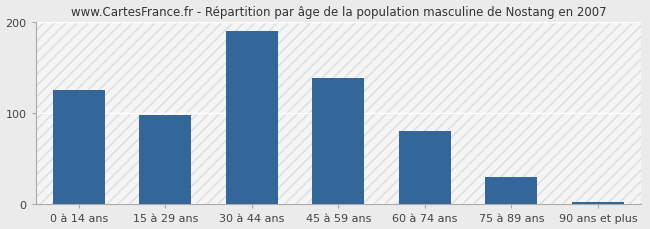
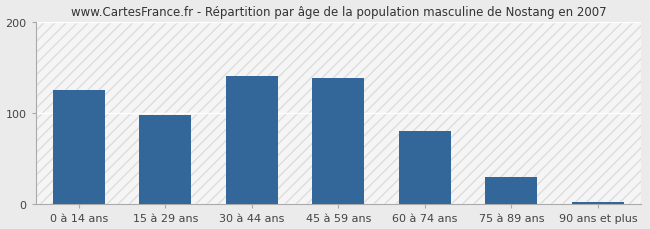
30 à 44 ans: 190 -> 140
